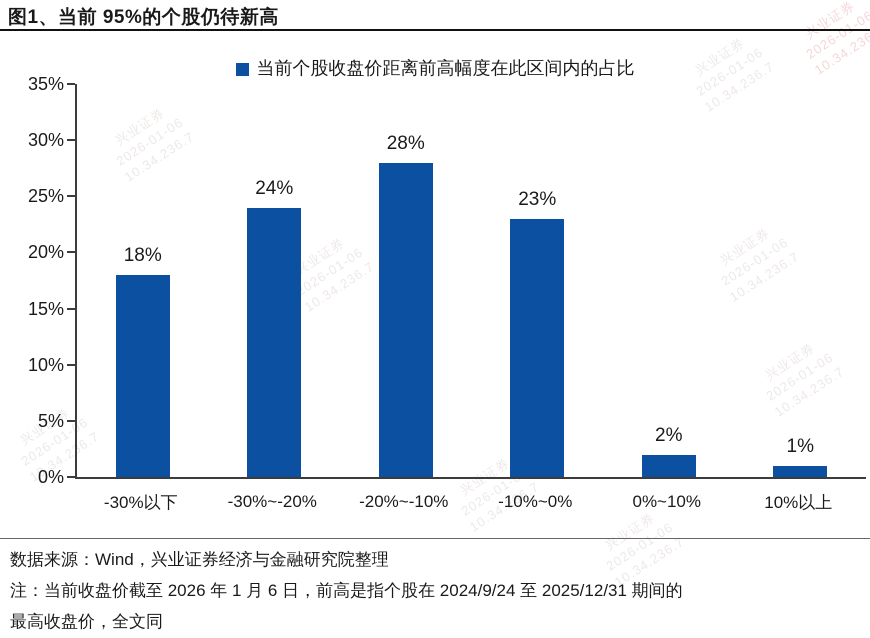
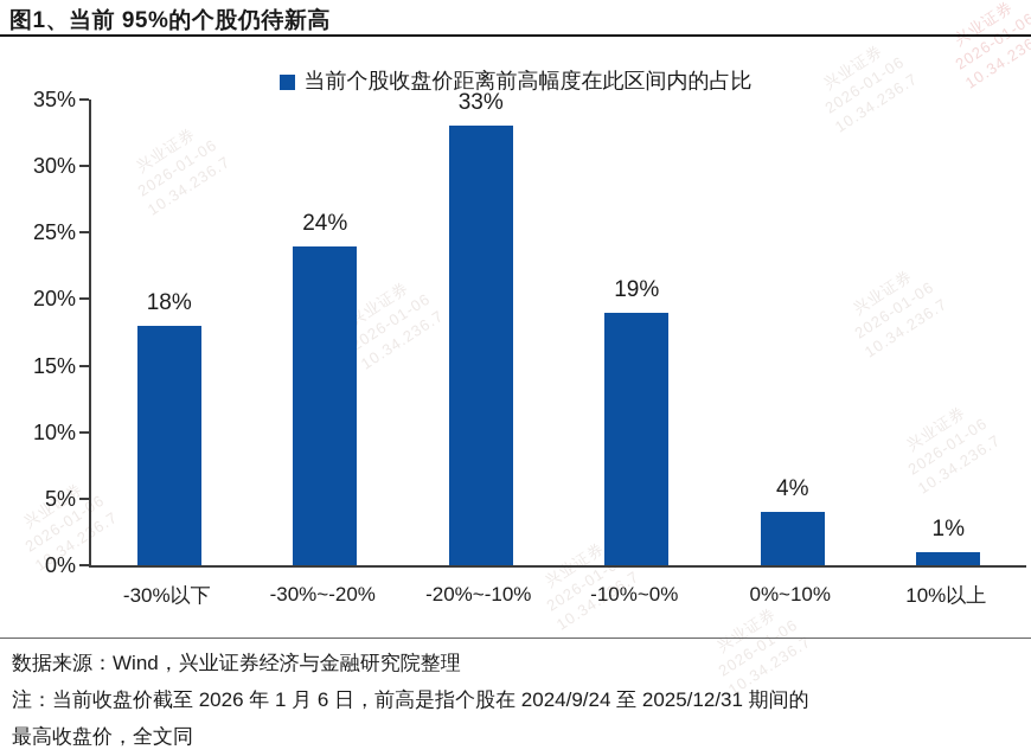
-20%~-10%: 28% -> 33%
-10%~0%: 23% -> 19%
0%~10%: 2% -> 4%
